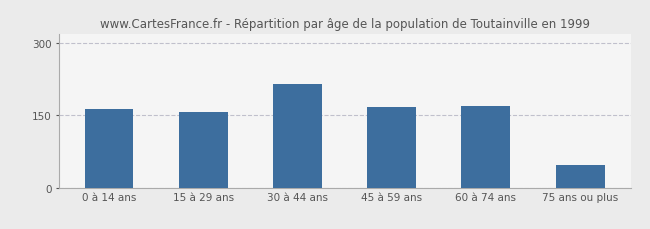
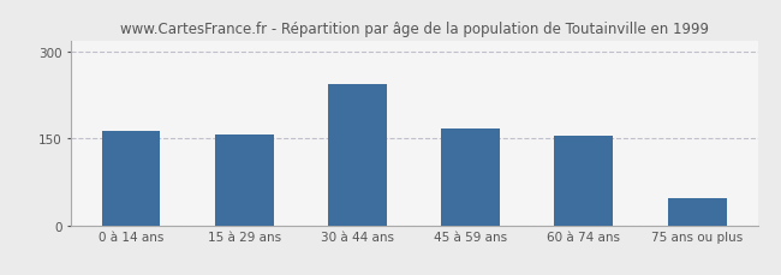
30 à 44 ans: 215 -> 245
60 à 74 ans: 170 -> 155
